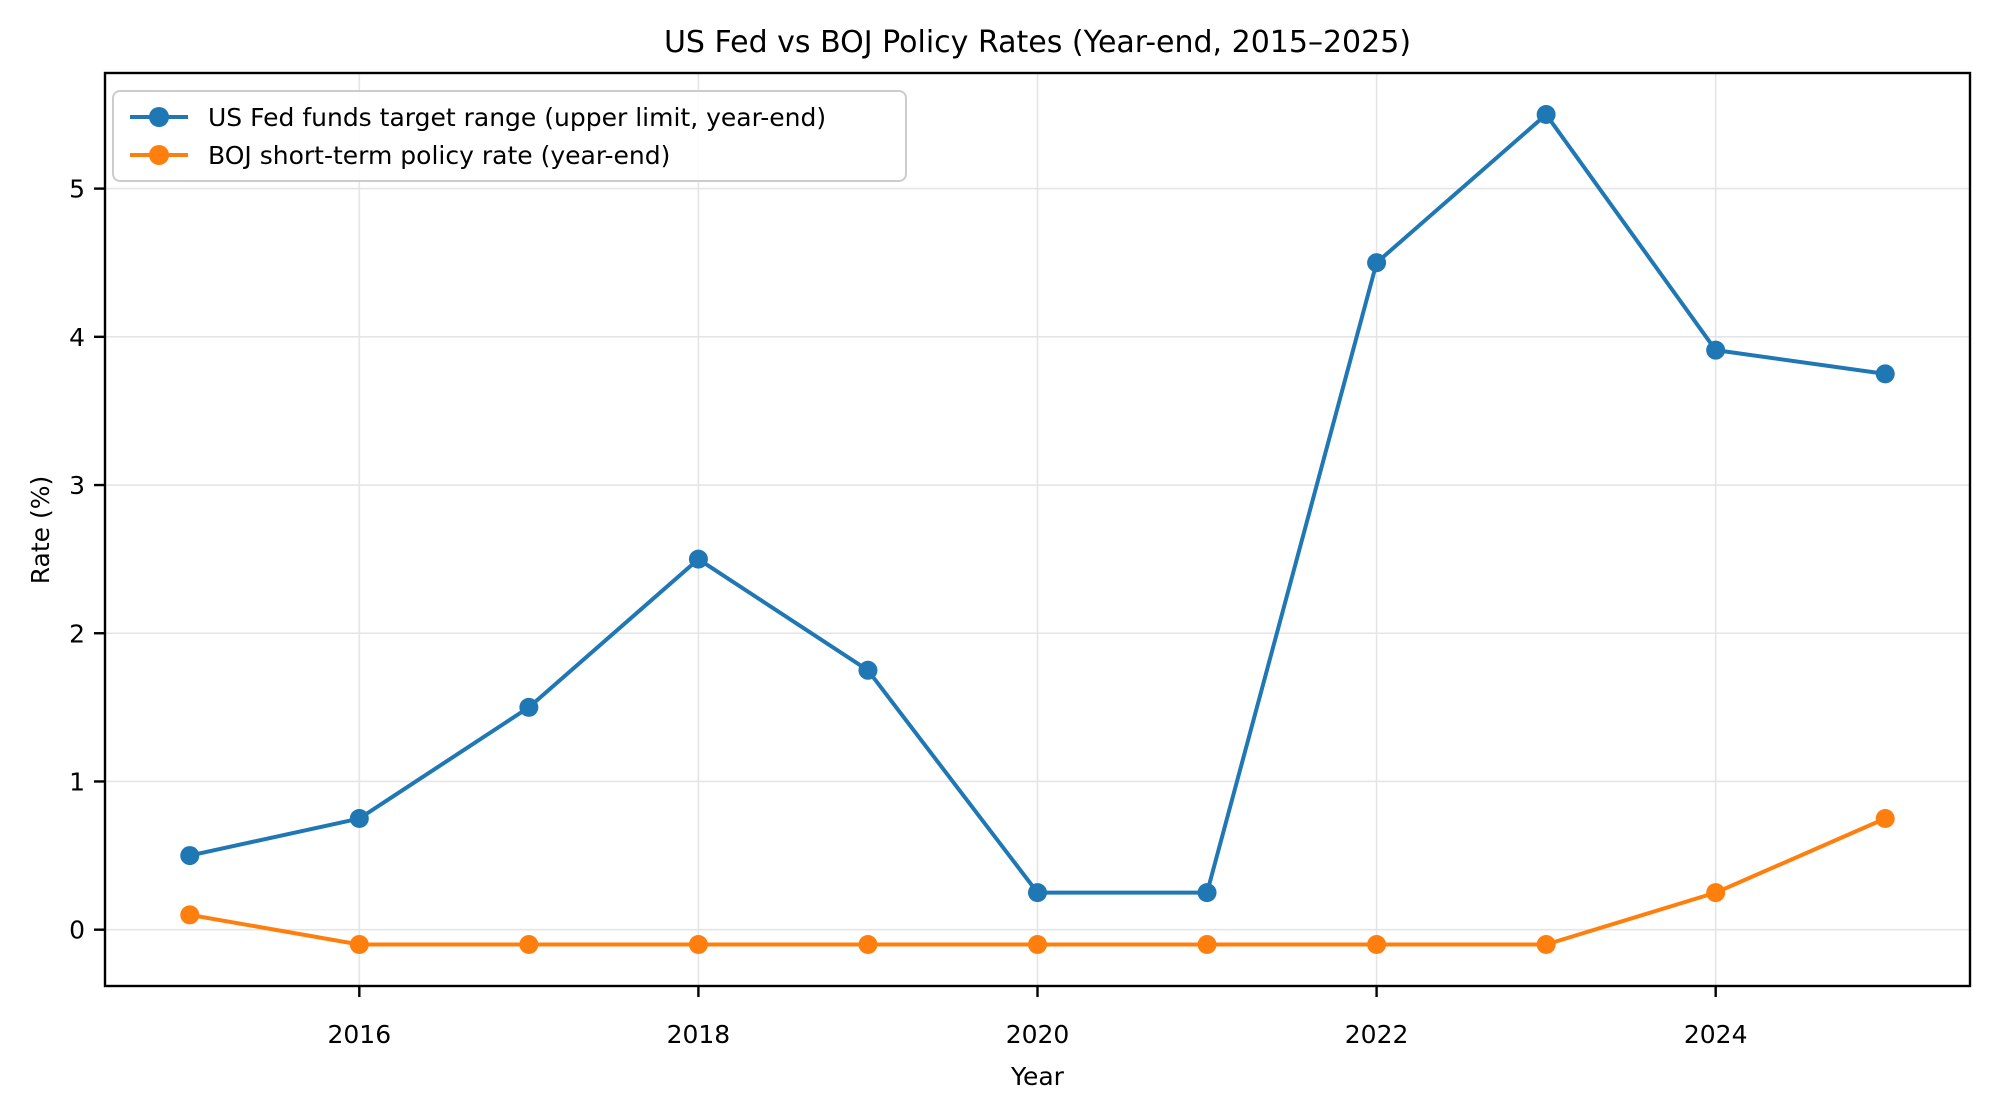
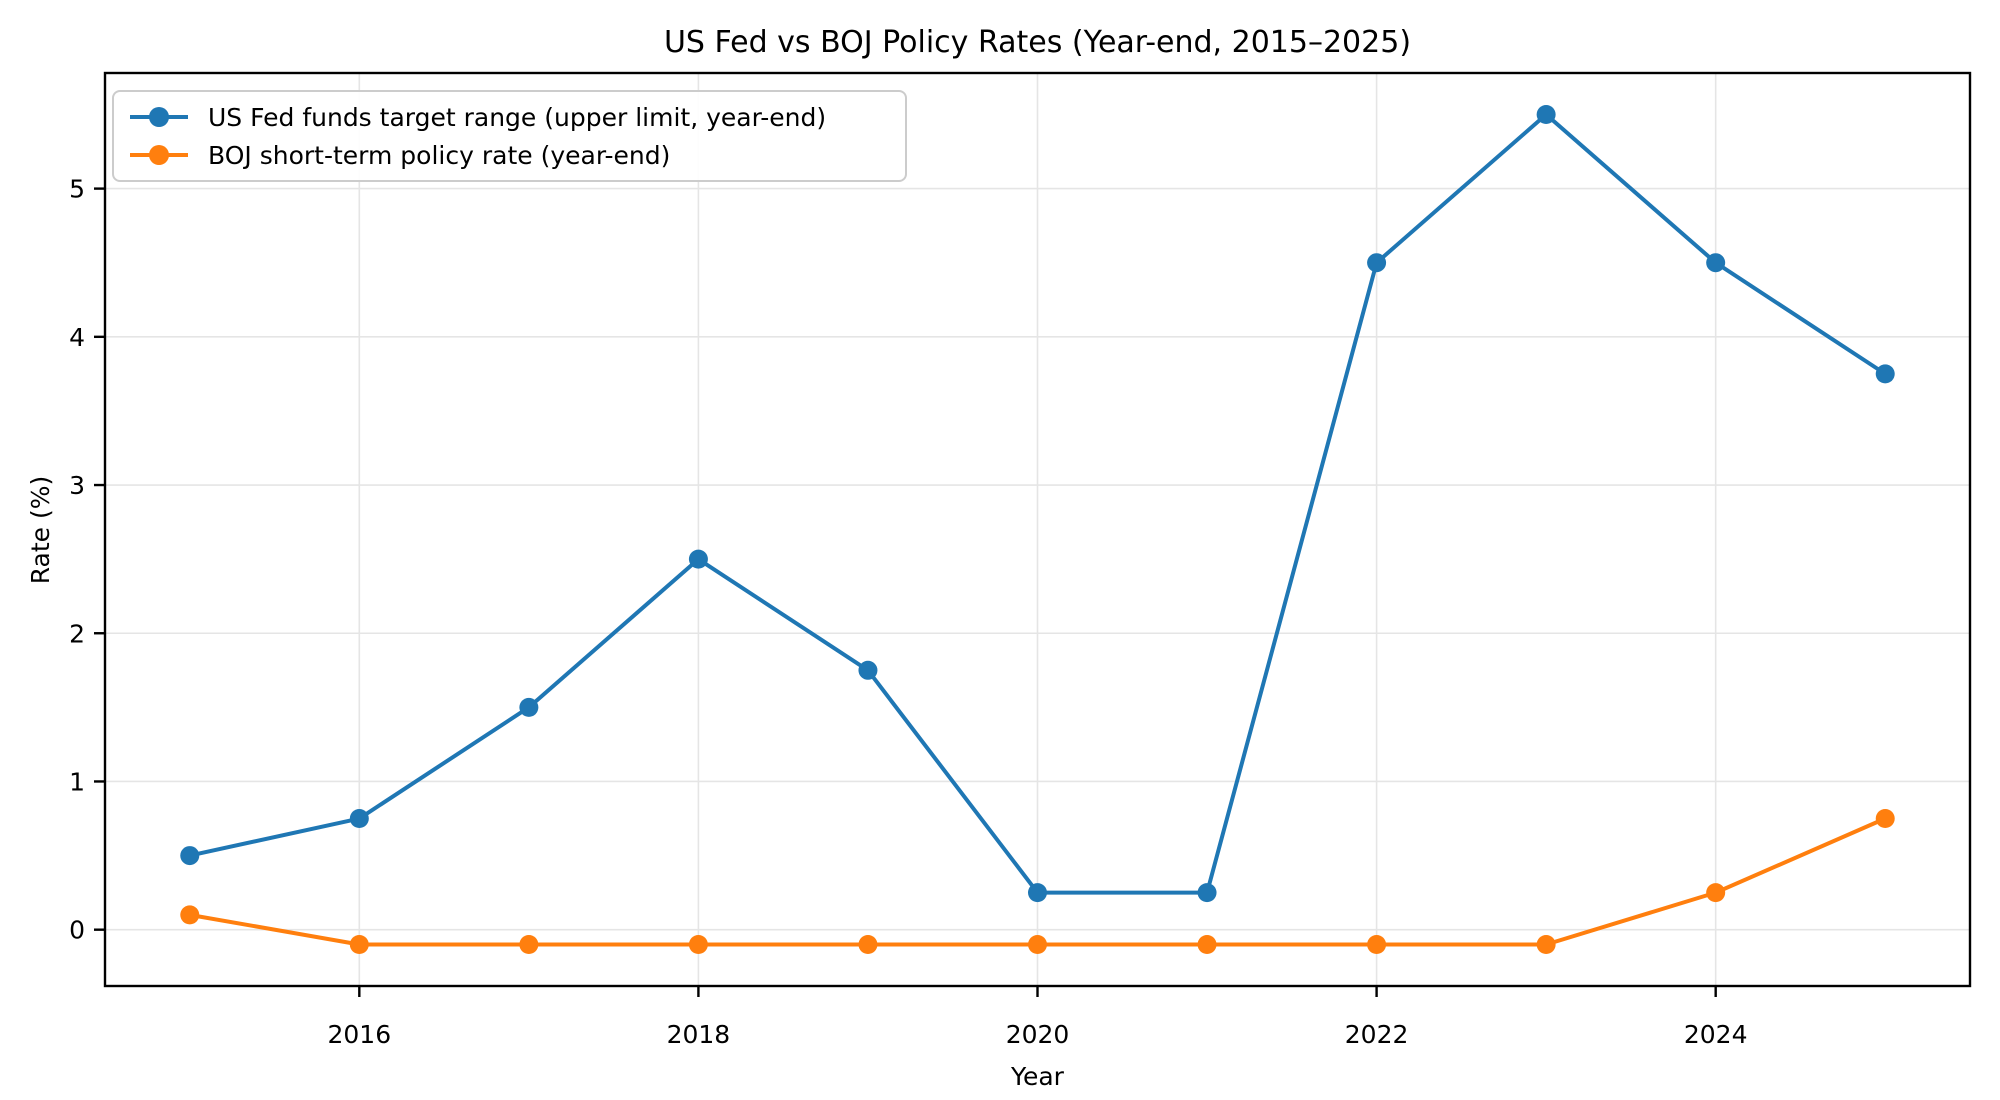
US Fed funds target range (upper limit, year-end)/2024: 3.91 -> 4.50
